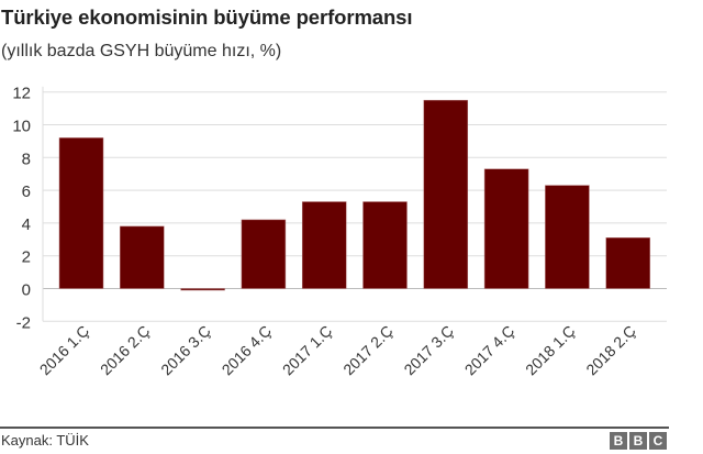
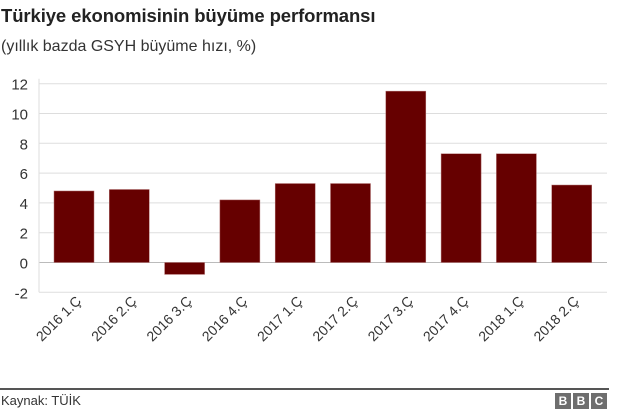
2016 1.Ç: 9.2 -> 4.8
2016 2.Ç: 3.8 -> 4.9
2016 3.Ç: -0.1 -> -0.8
2018 1.Ç: 6.3 -> 7.3
2018 2.Ç: 3.1 -> 5.2
